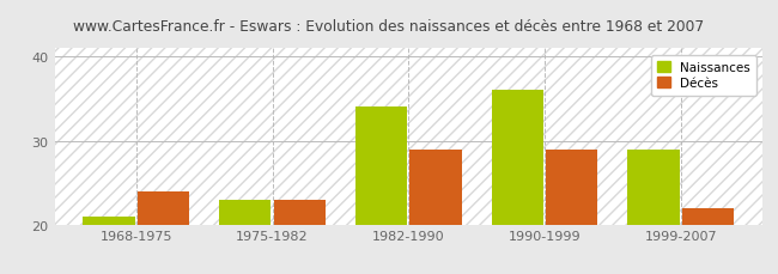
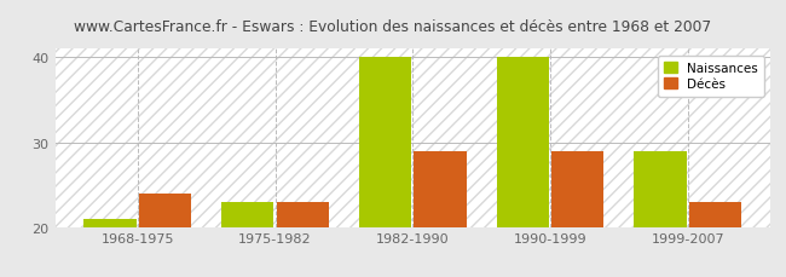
Naissances/1982-1990: 34 -> 40
Naissances/1990-1999: 36 -> 40
Décès/1999-2007: 22 -> 23
